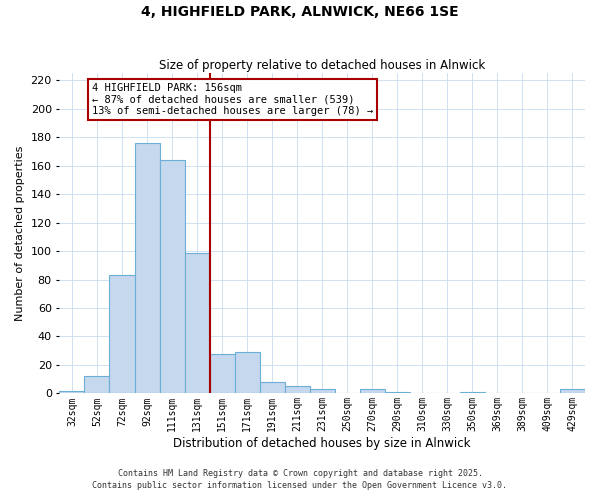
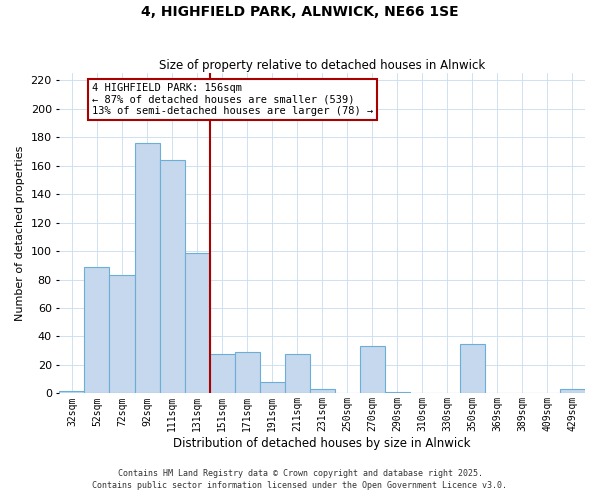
52sqm: 12 -> 89
211sqm: 5 -> 28
270sqm: 3 -> 33
350sqm: 1 -> 35
